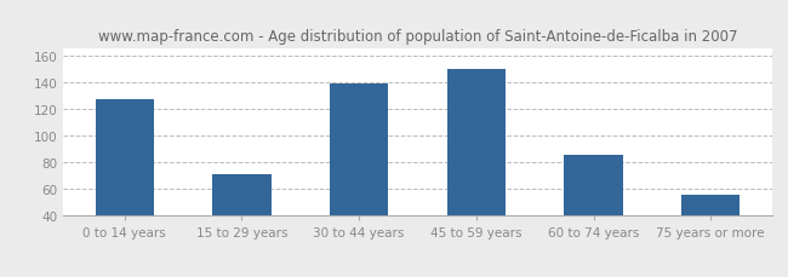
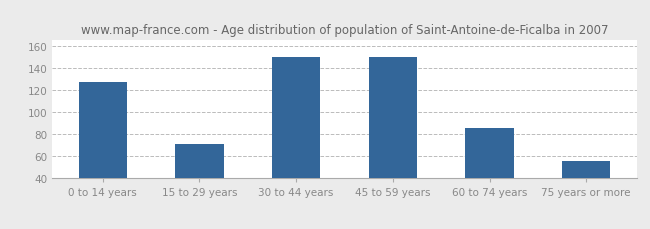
30 to 44 years: 139 -> 150
